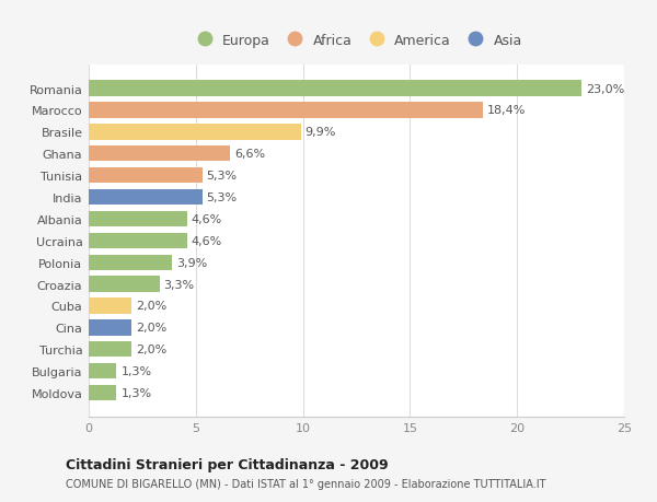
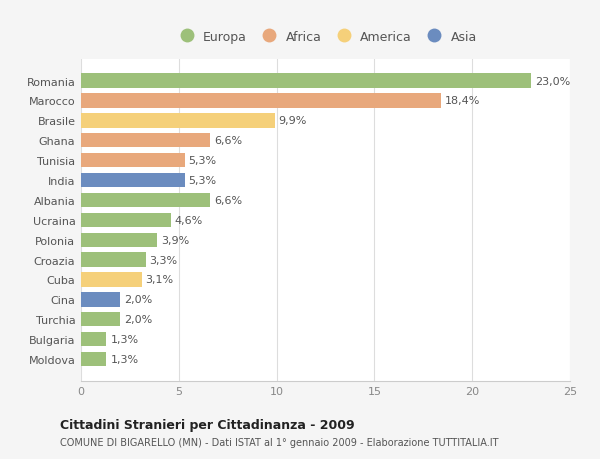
Albania: 4,6% -> 6,6%
Cuba: 2,0% -> 3,1%
